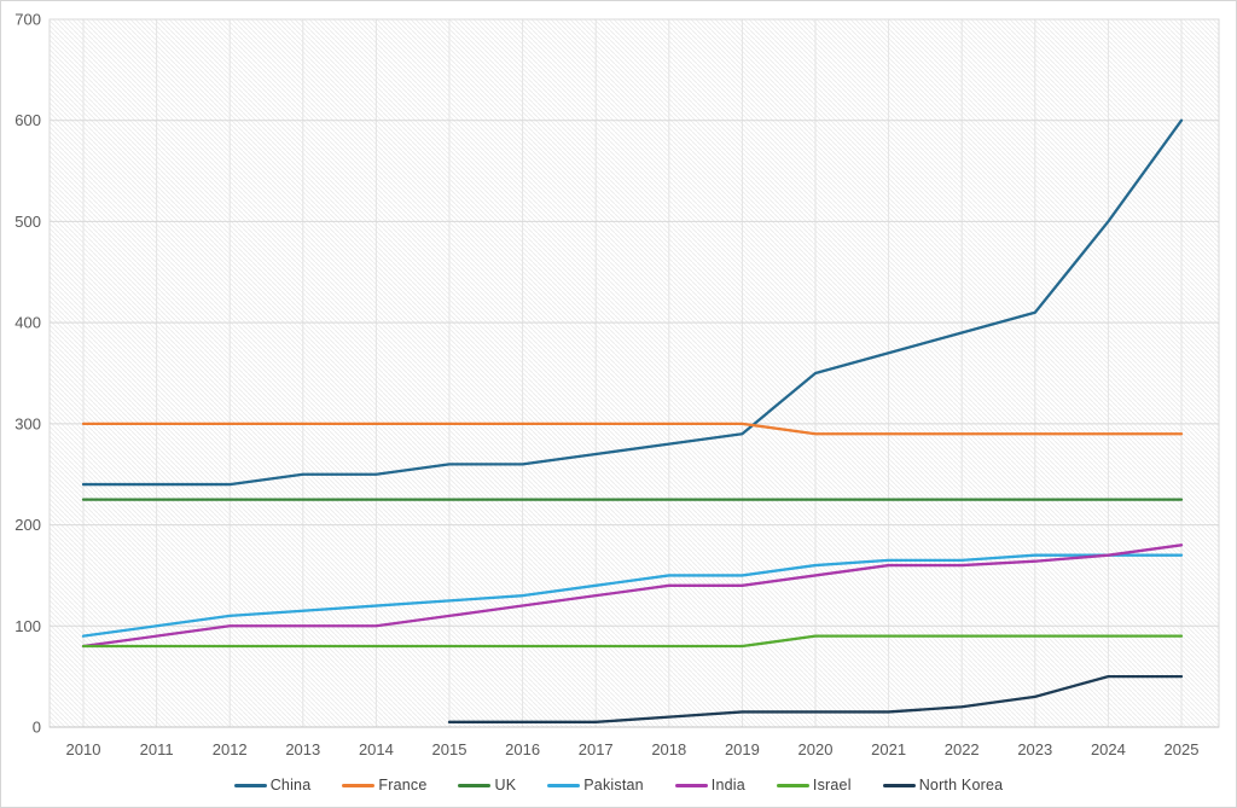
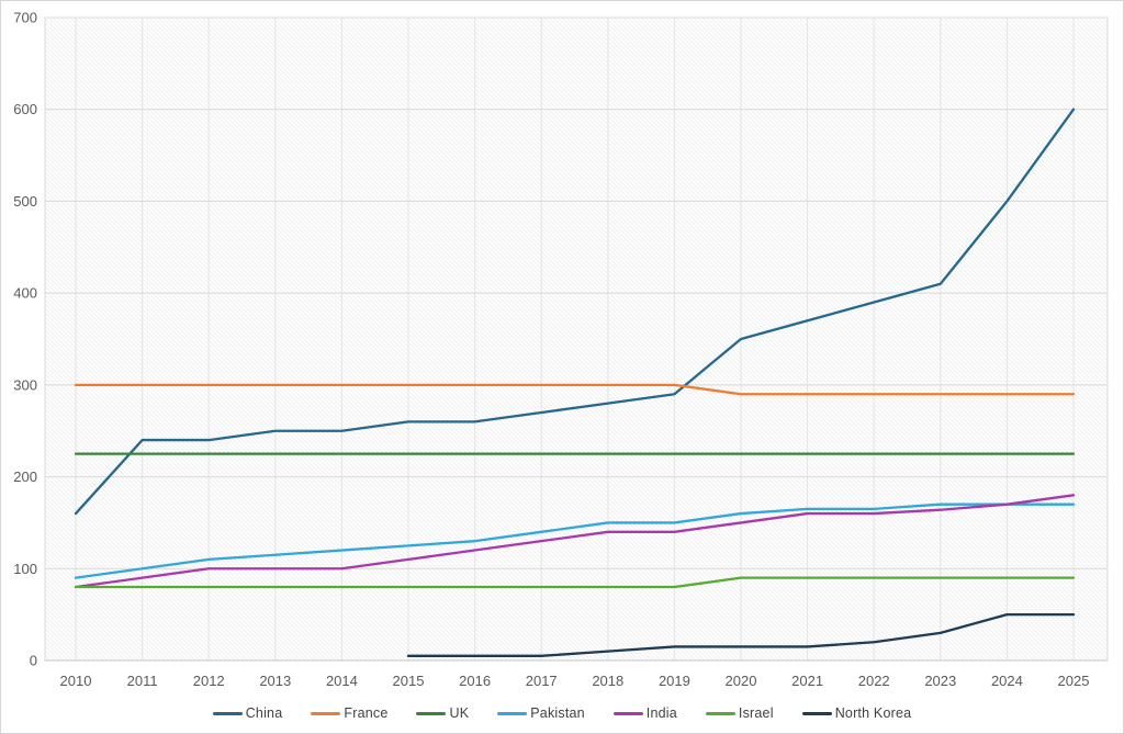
China/2010: 240 -> 160
